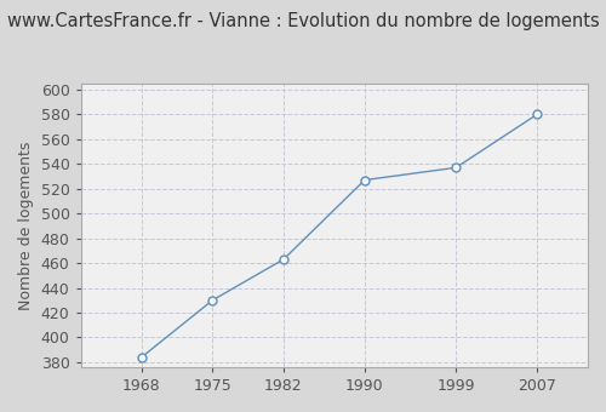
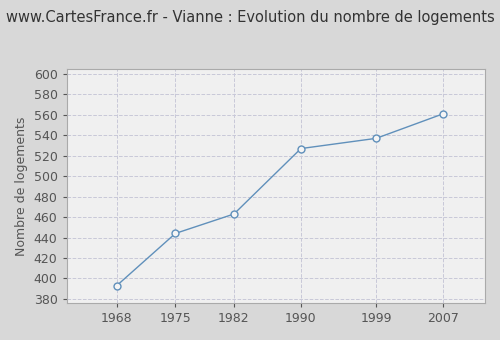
1968: 384 -> 393
1975: 430 -> 444
2007: 580 -> 561
